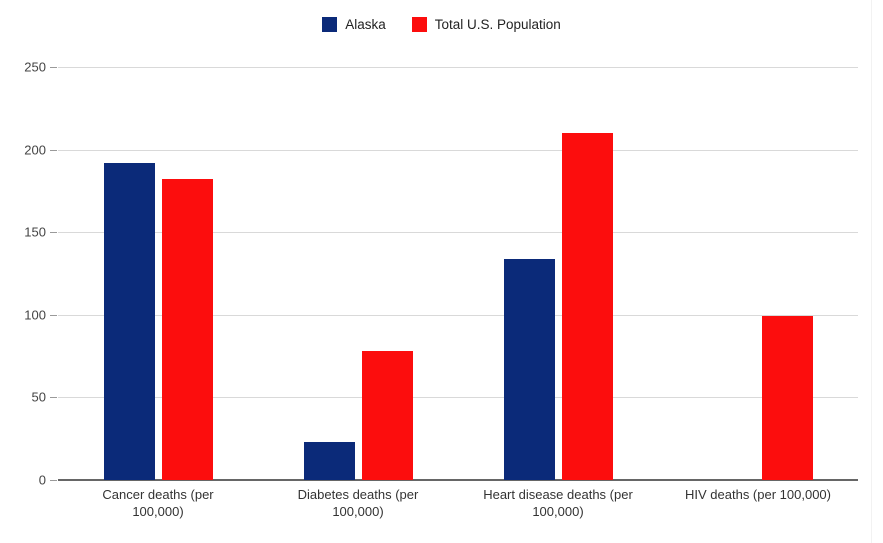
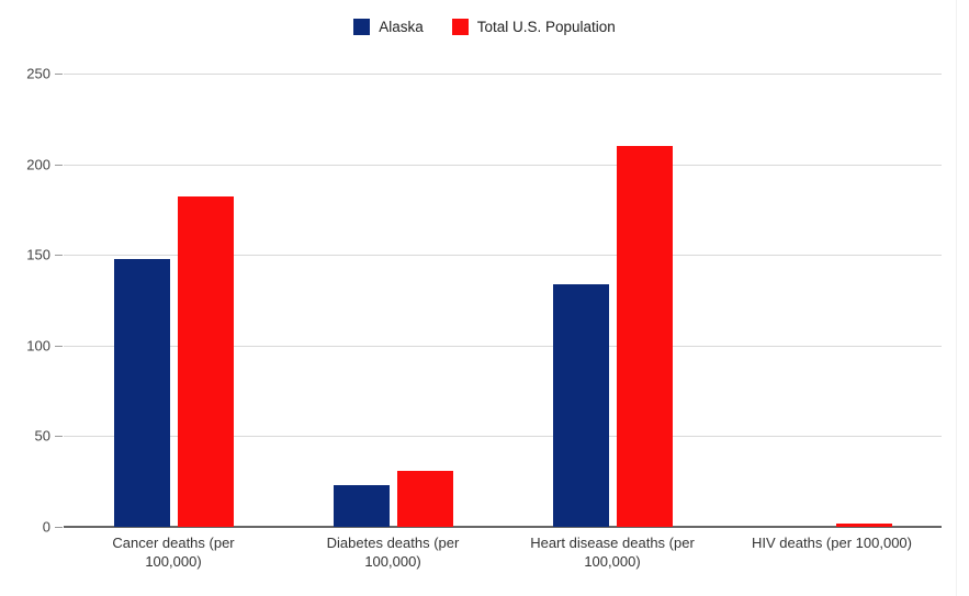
Alaska/Cancer deaths (per 100,000): 192 -> 148
Total U.S. Population/Diabetes deaths (per 100,000): 78 -> 31
Total U.S. Population/HIV deaths (per 100,000): 99 -> 2
